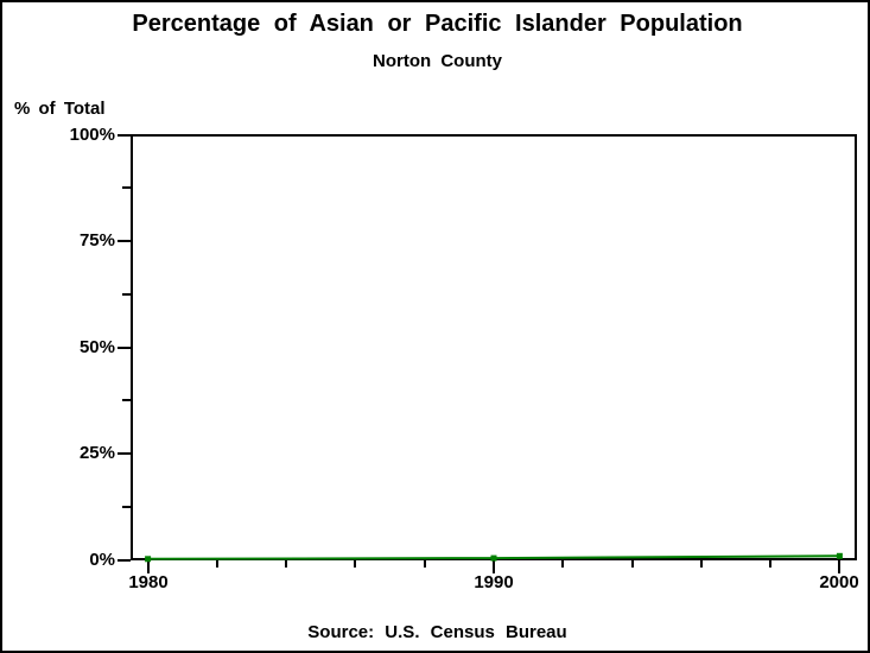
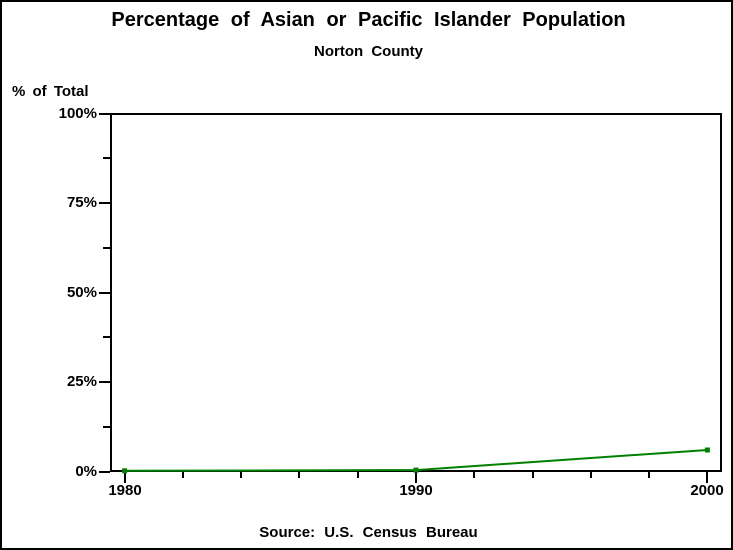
2000: 1% -> 6%
